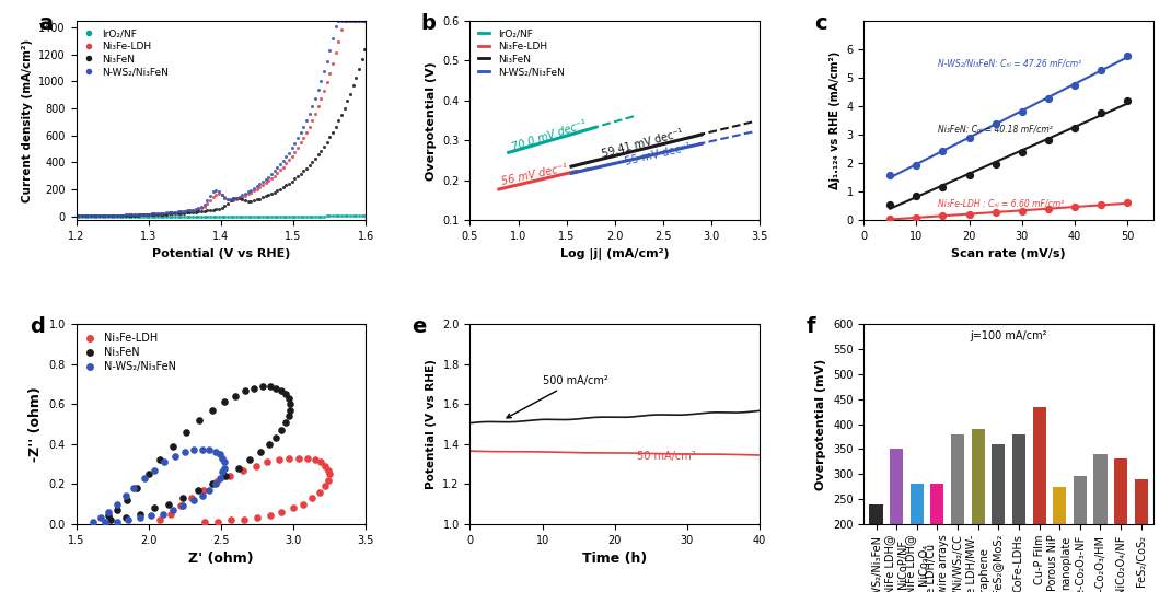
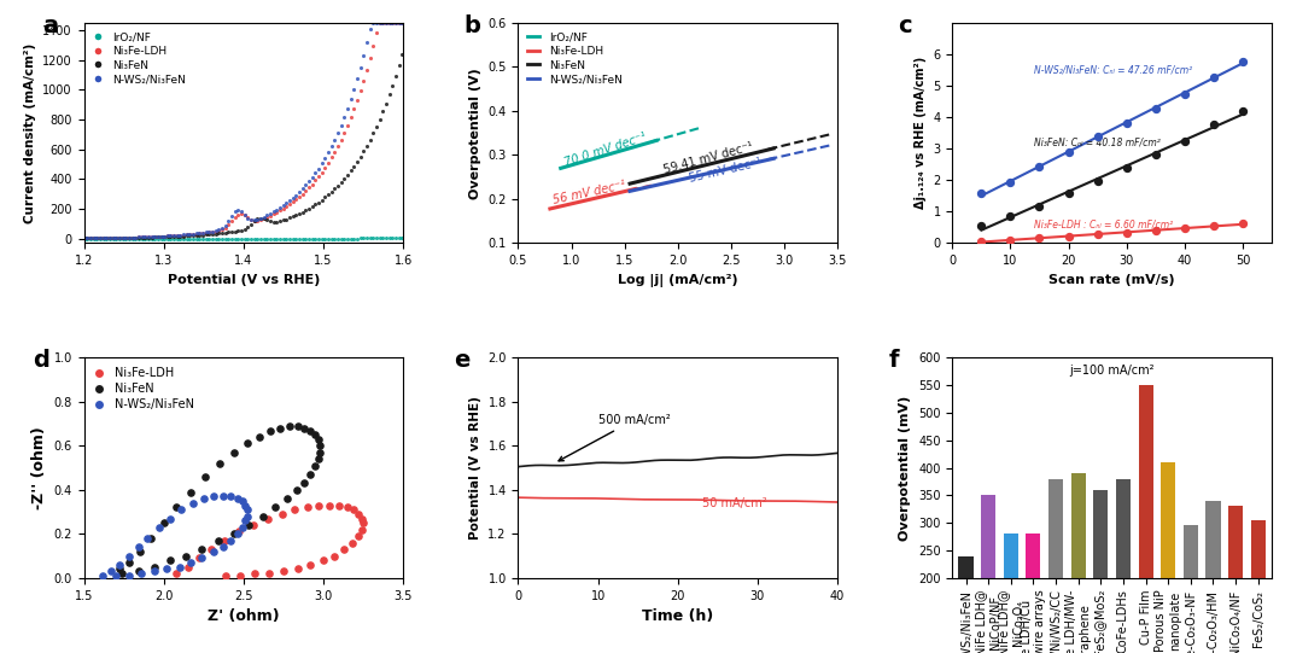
Cu-P Film: 435 -> 550
Porous NiP nanoplate: 275 -> 410
FeS₂/CoS₂: 290 -> 305
